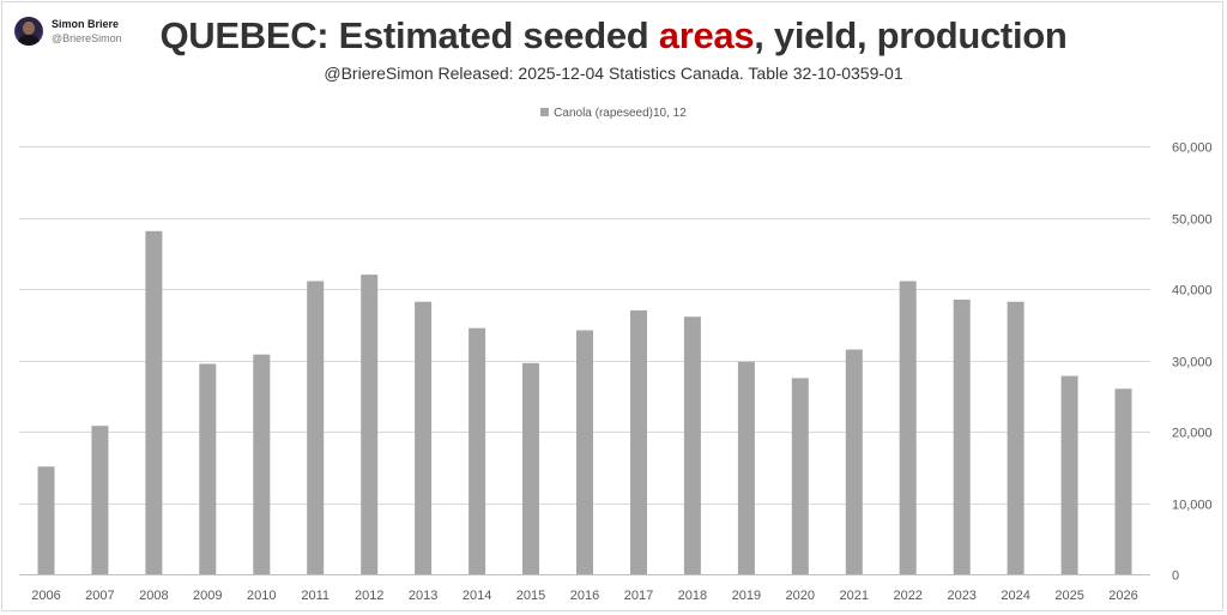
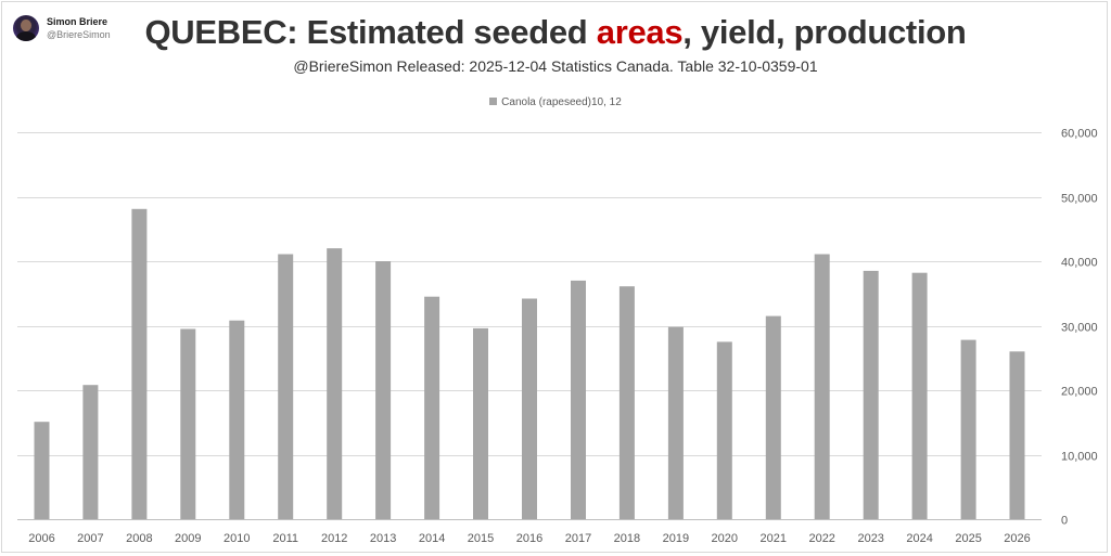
2013: 38000 -> 40000
